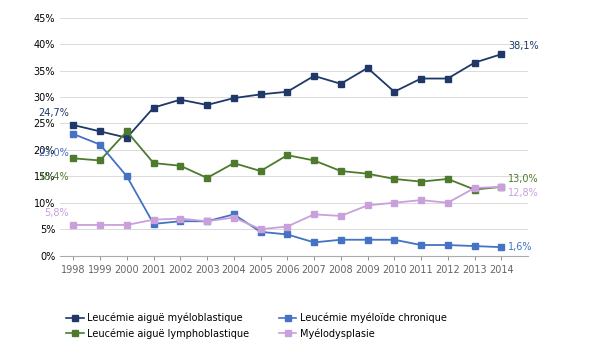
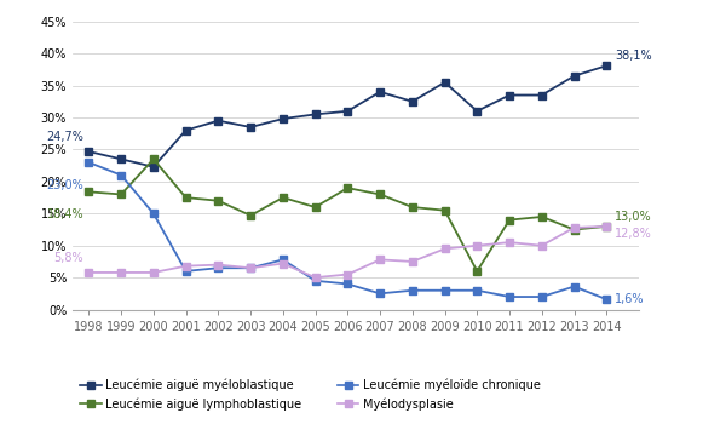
Leucémie aiguë lymphoblastique/2010: 14.5% -> 6.0%
Leucémie myéloïde chronique/2013: 1.8% -> 3.6%
